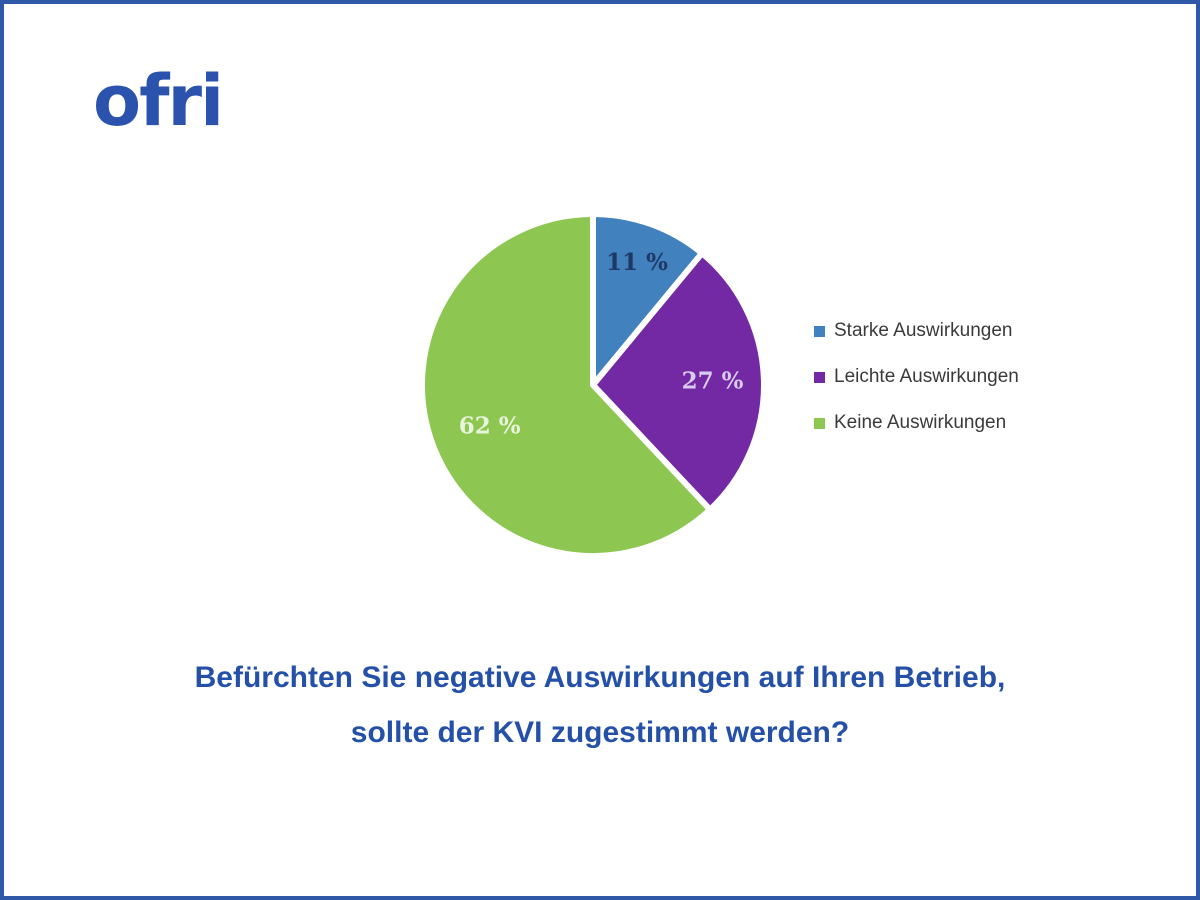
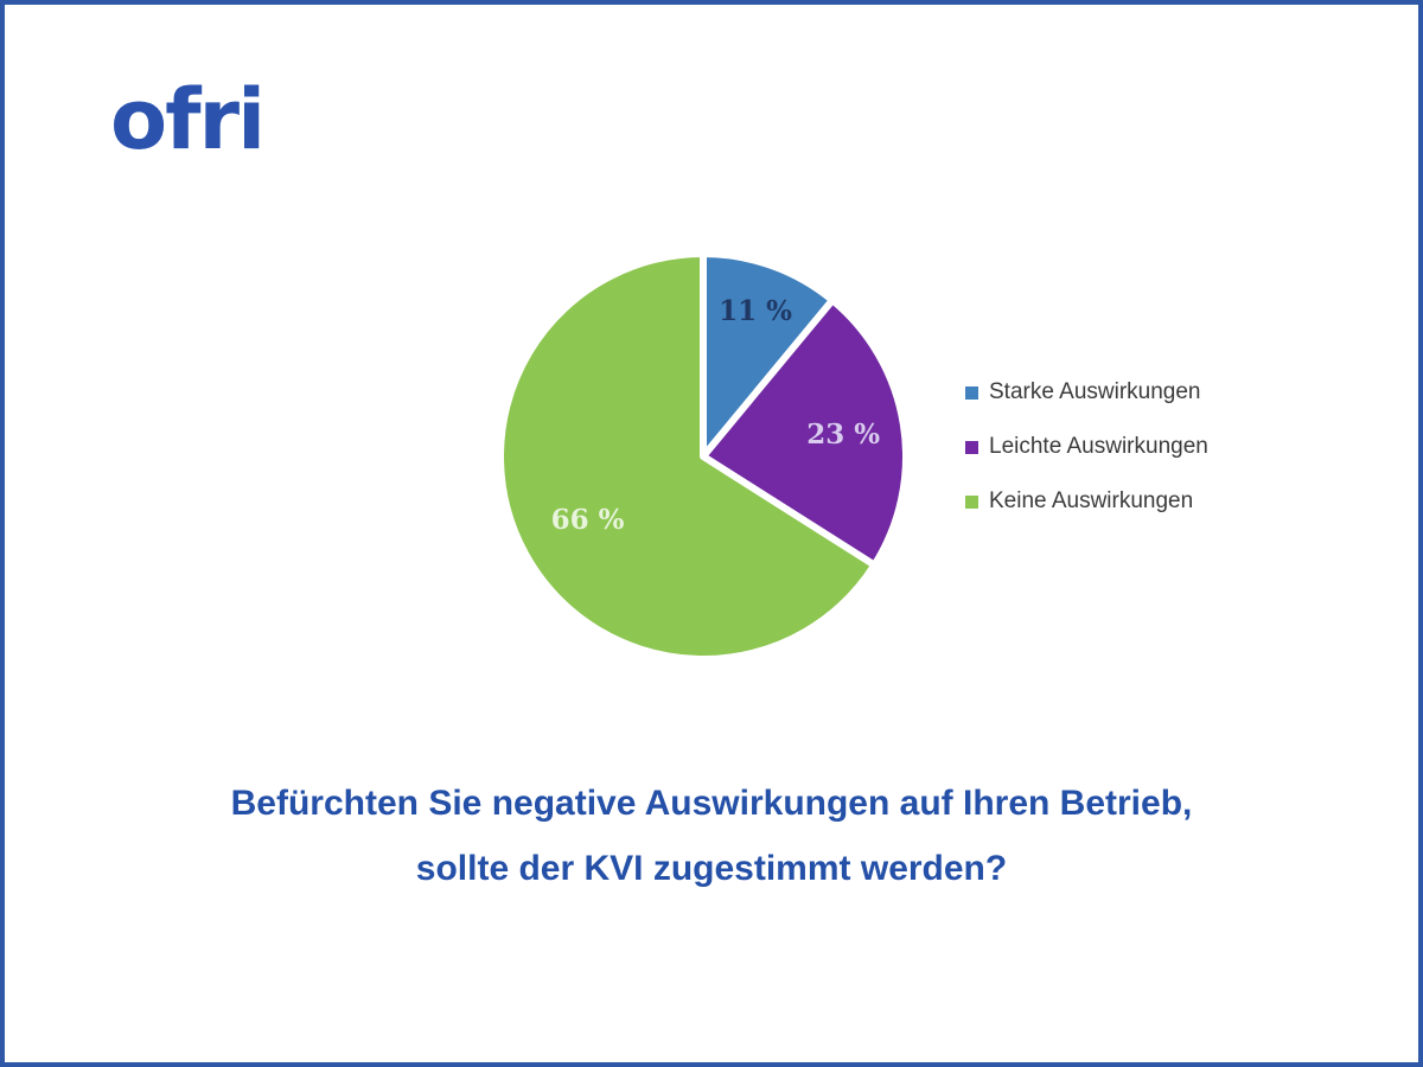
Leichte Auswirkungen: 27 -> 23
Keine Auswirkungen: 62 -> 66
